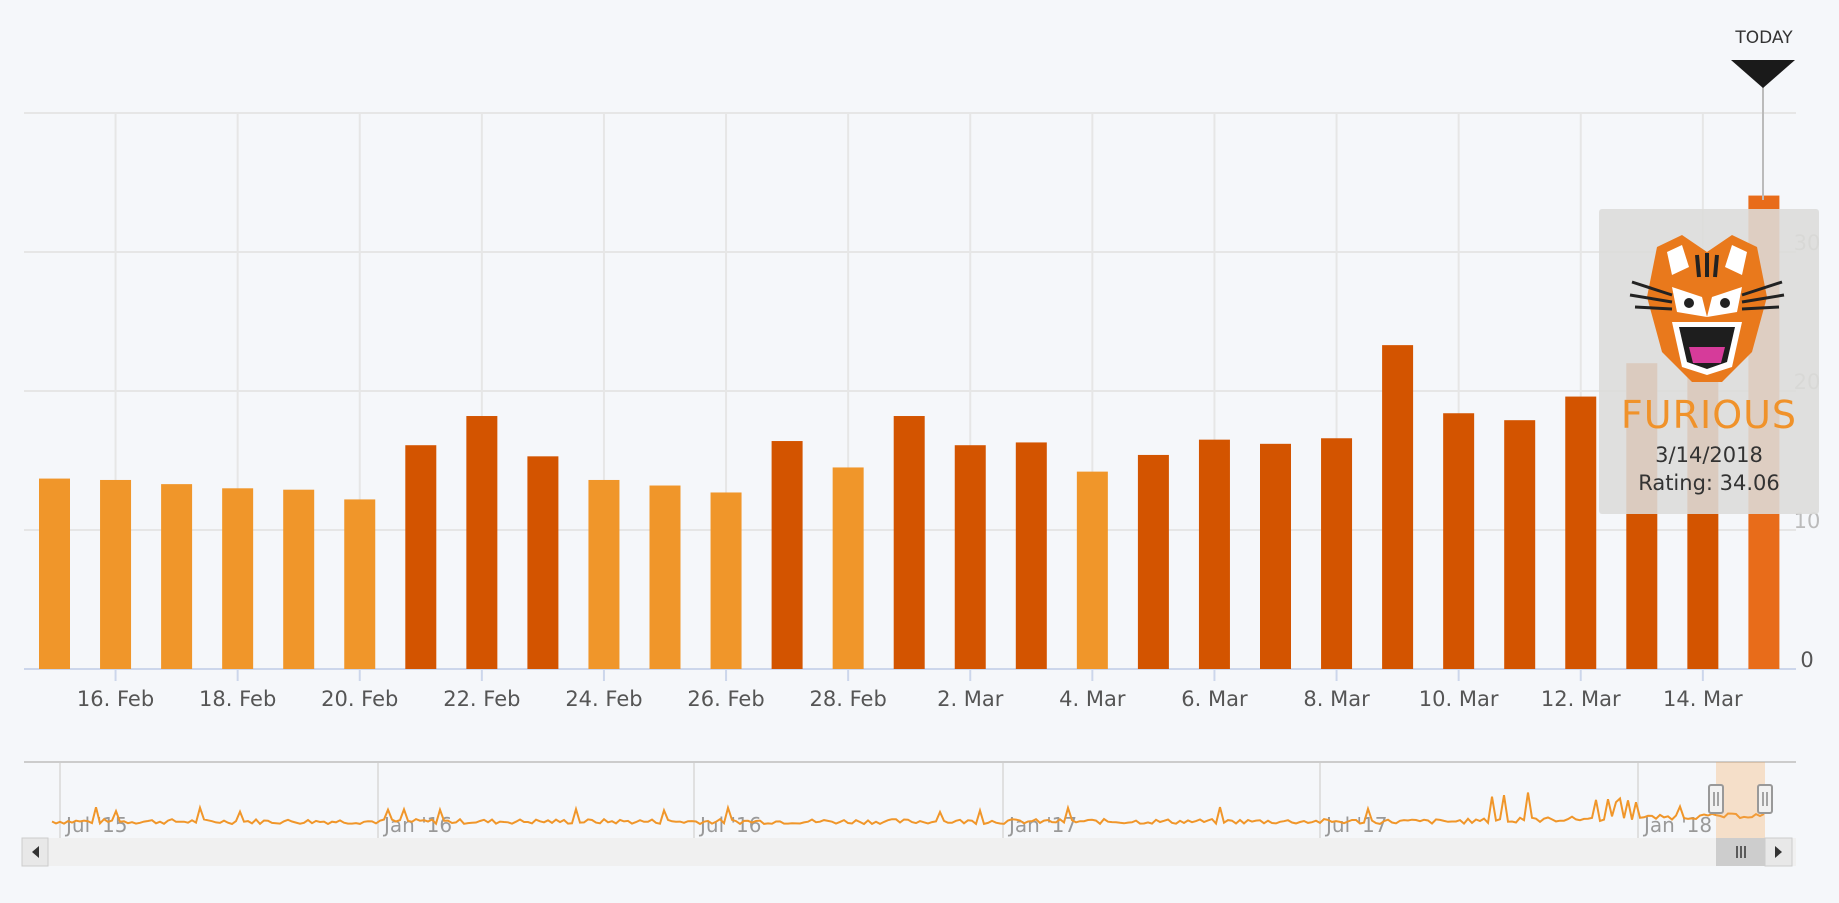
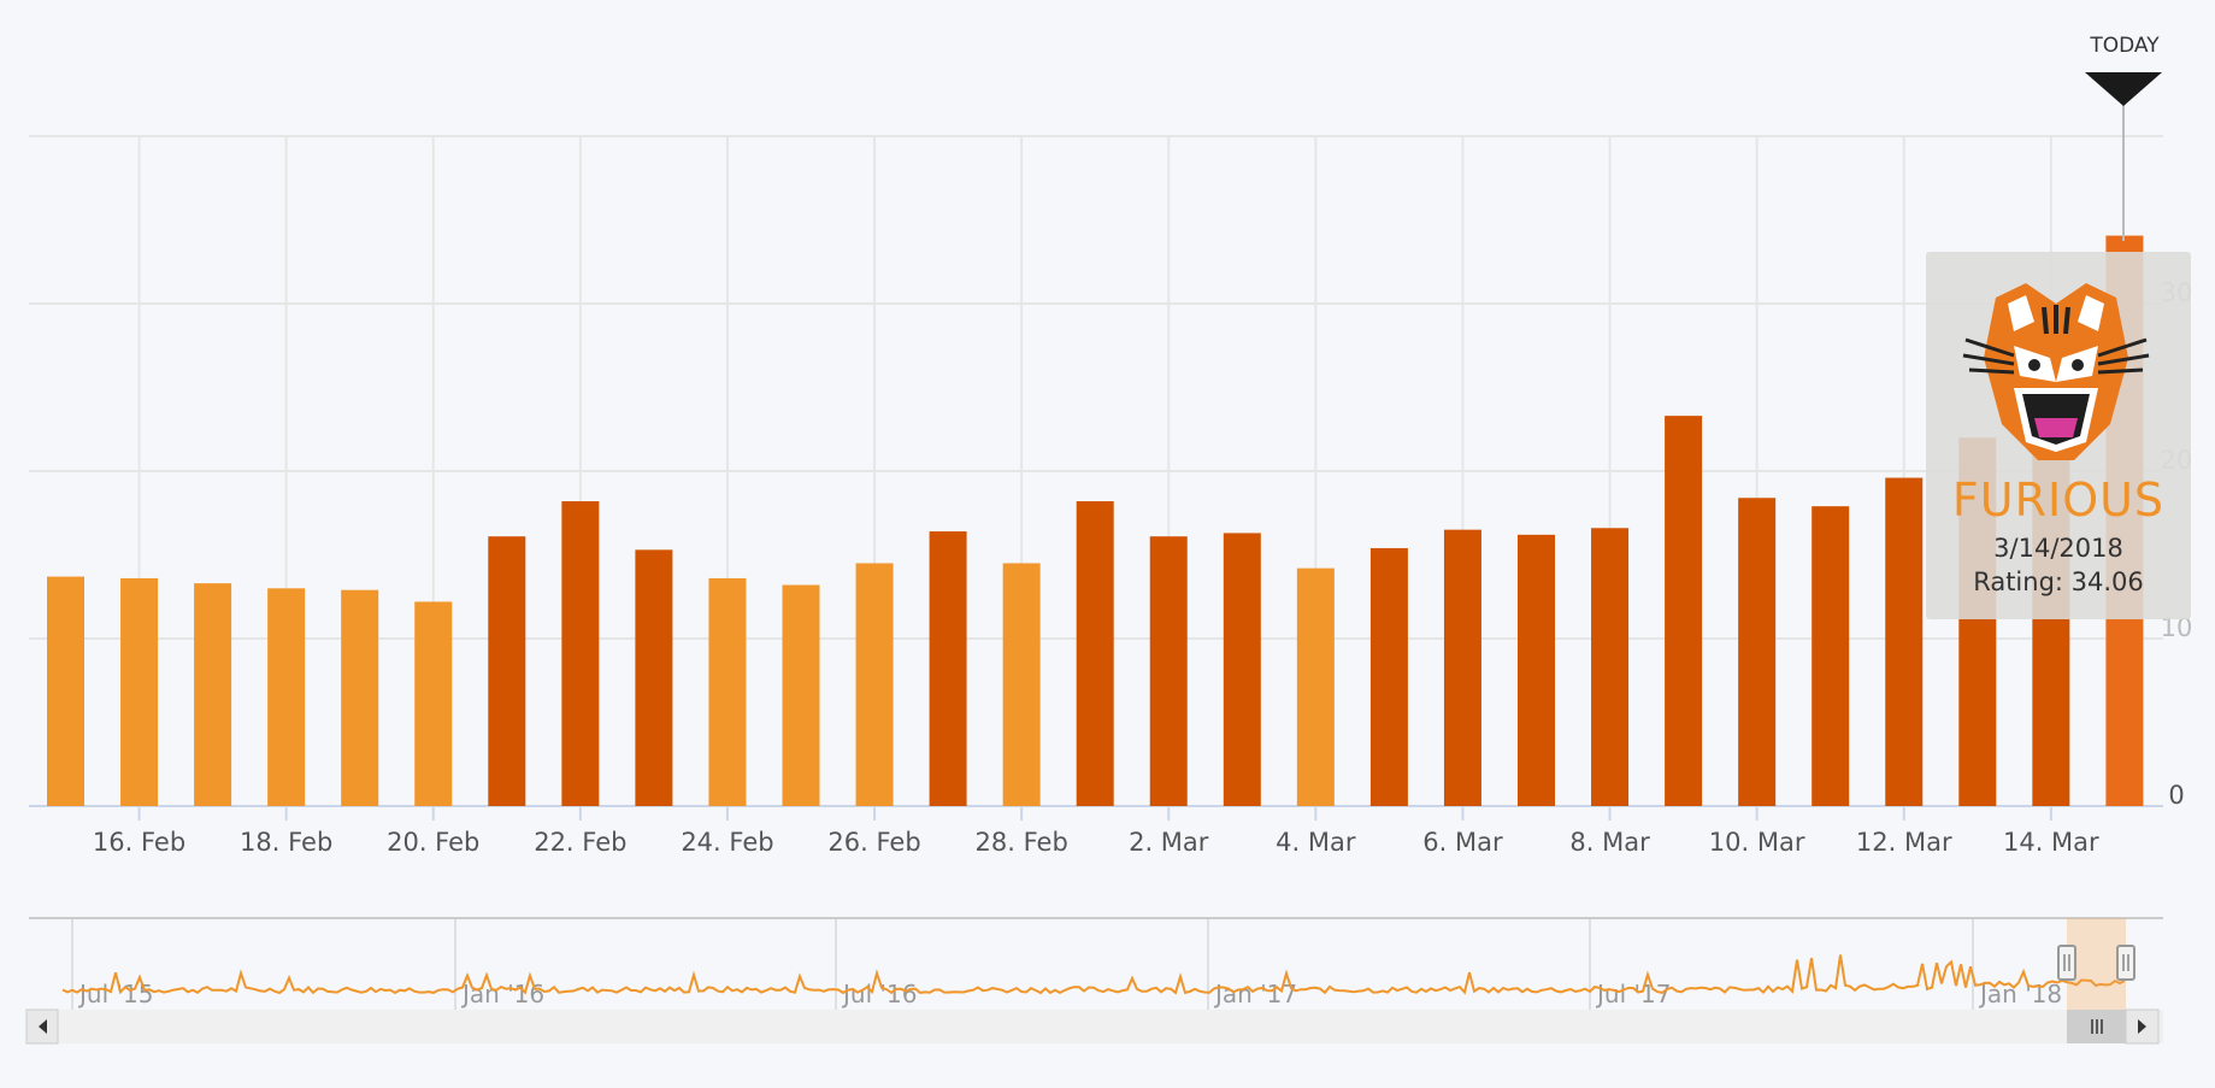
26. Feb: 12.7 -> 14.5
